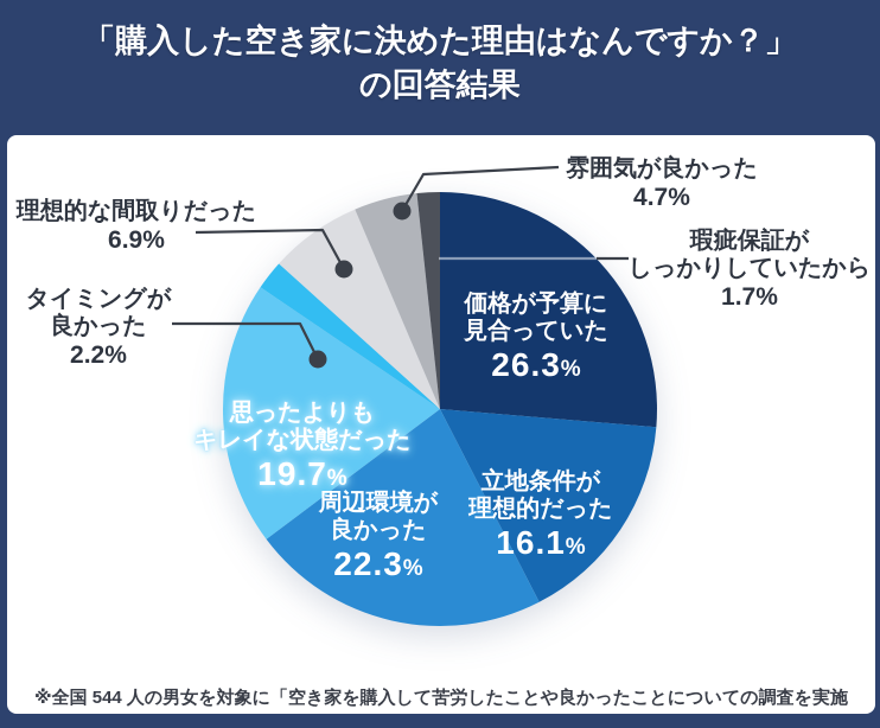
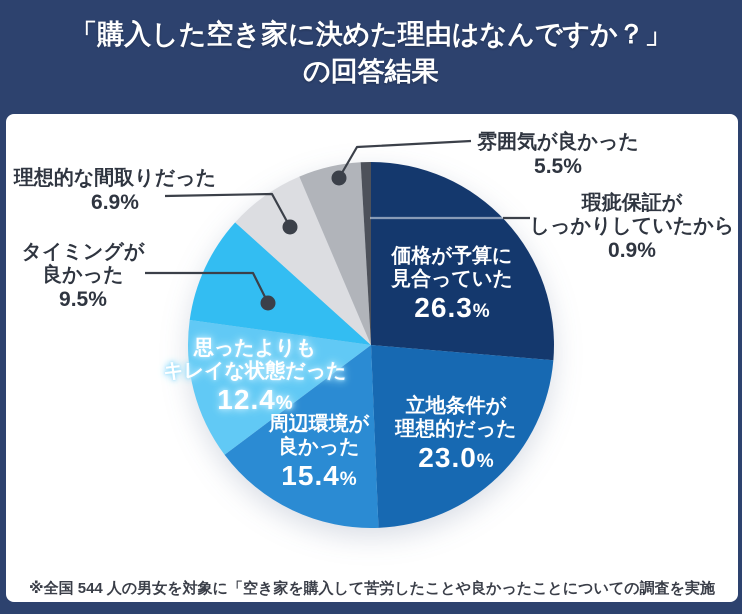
立地条件が理想的だった: 16.1 -> 23.0
周辺環境が良かった: 22.3 -> 15.4
思ったよりもキレイな状態だった: 19.7 -> 12.4
タイミングが良かった: 2.2 -> 9.5
雰囲気が良かった: 4.7 -> 5.5
瑕疵保証がしっかりしていたから: 1.7 -> 0.9
